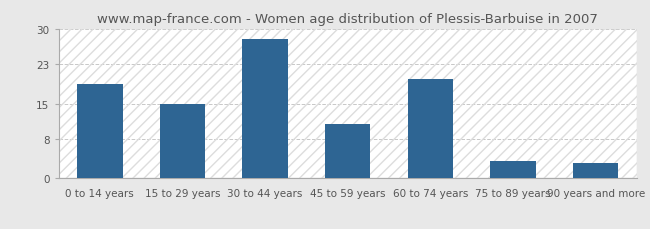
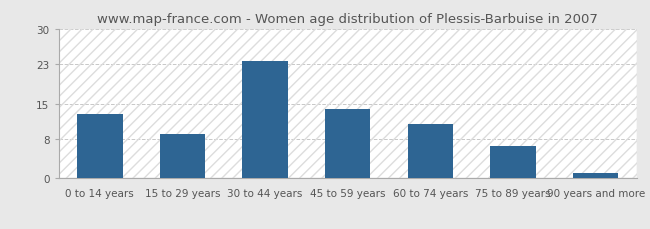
0 to 14 years: 19.0 -> 13.0
15 to 29 years: 15.0 -> 9.0
30 to 44 years: 28.0 -> 23.5
45 to 59 years: 11.0 -> 14.0
60 to 74 years: 20.0 -> 11.0
75 to 89 years: 3.5 -> 6.5
90 years and more: 3.0 -> 1.0
